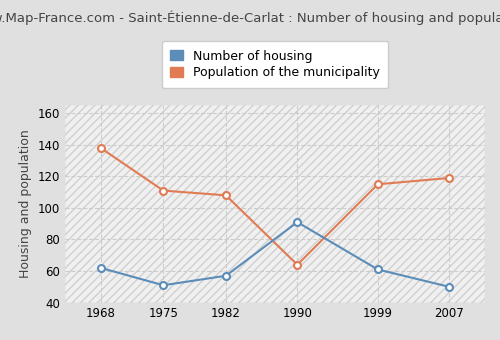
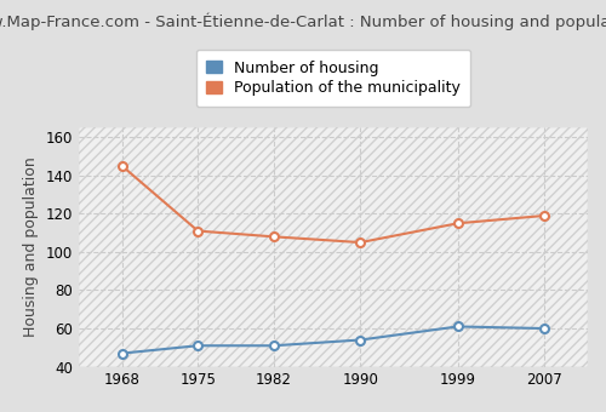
Number of housing/1968: 62 -> 47
Population of the municipality/1968: 138 -> 145
Number of housing/1982: 57 -> 51
Number of housing/1990: 91 -> 54
Population of the municipality/1990: 64 -> 105
Number of housing/2007: 50 -> 60
